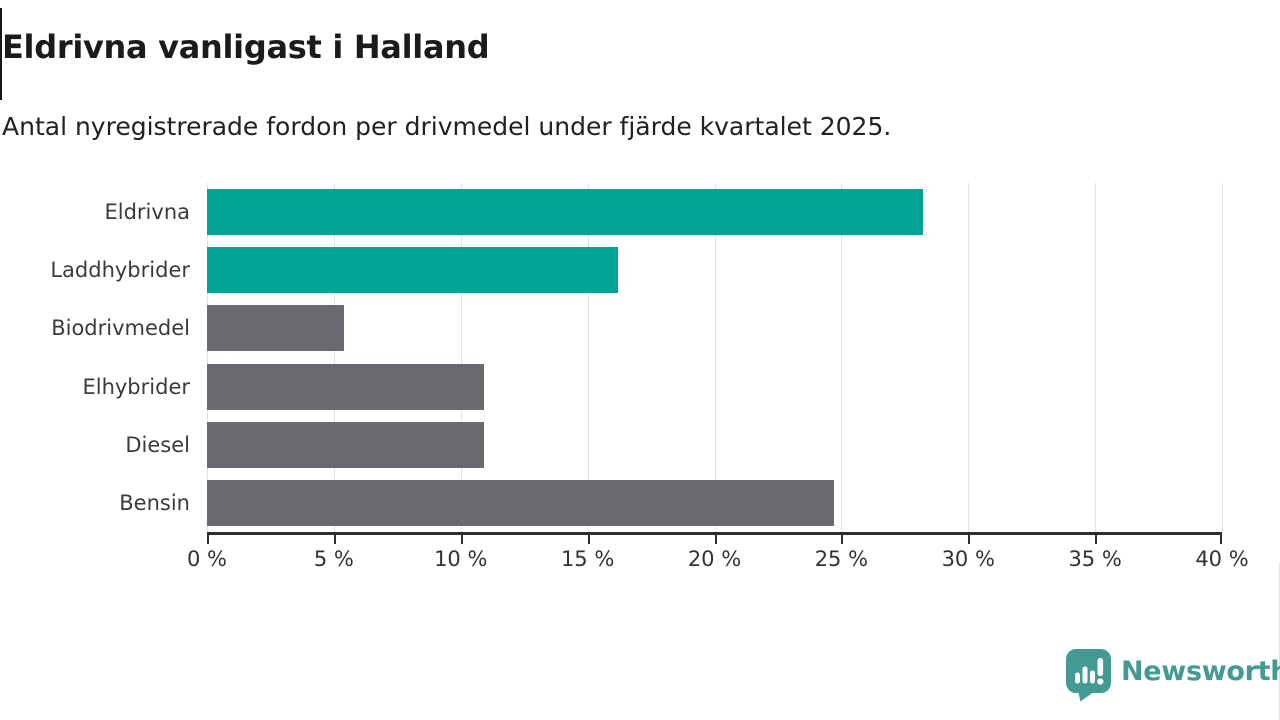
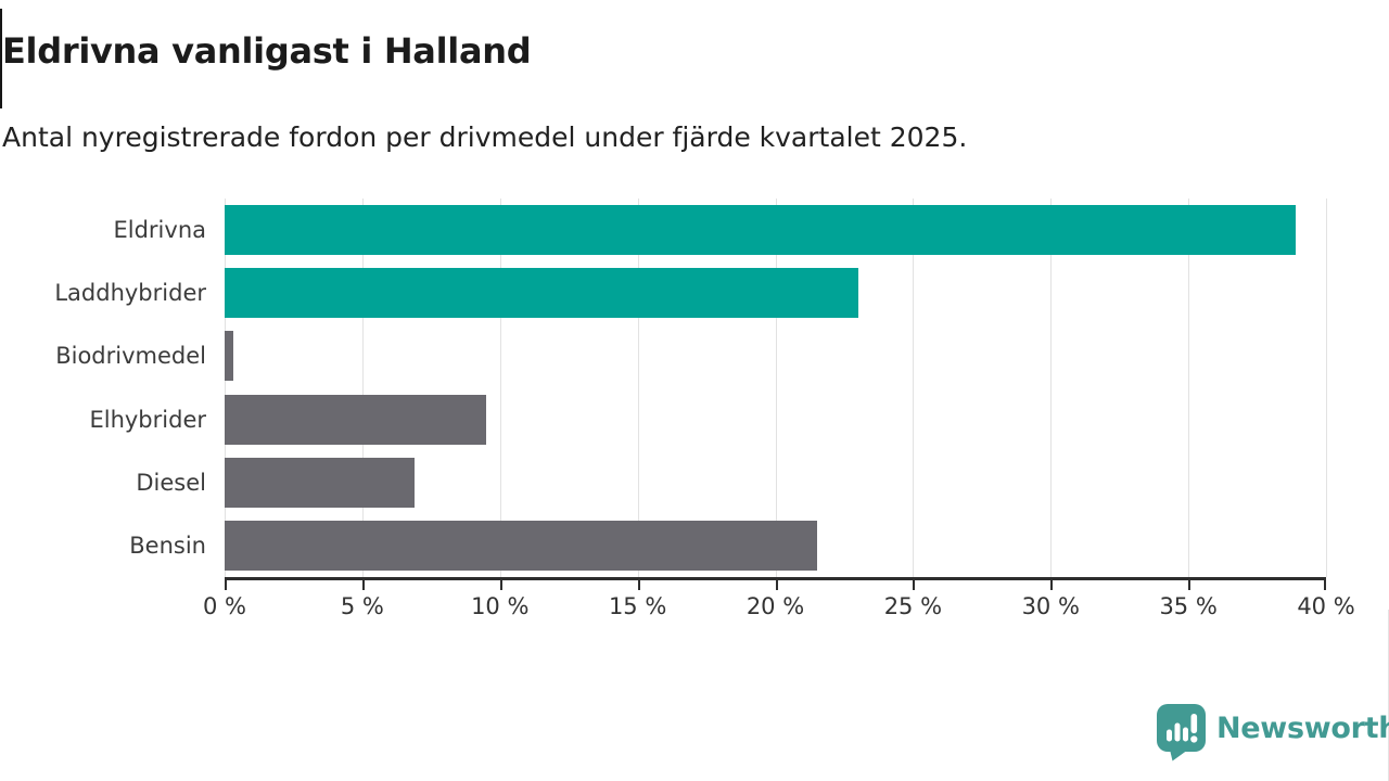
Eldrivna: 28.2% -> 38.9%
Laddhybrider: 16.2% -> 23.0%
Biodrivmedel: 5.4% -> 0.3%
Elhybrider: 10.9% -> 9.5%
Diesel: 10.9% -> 6.9%
Bensin: 24.7% -> 21.5%
